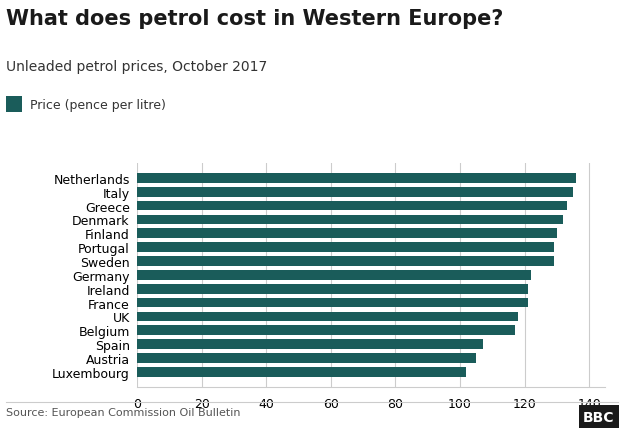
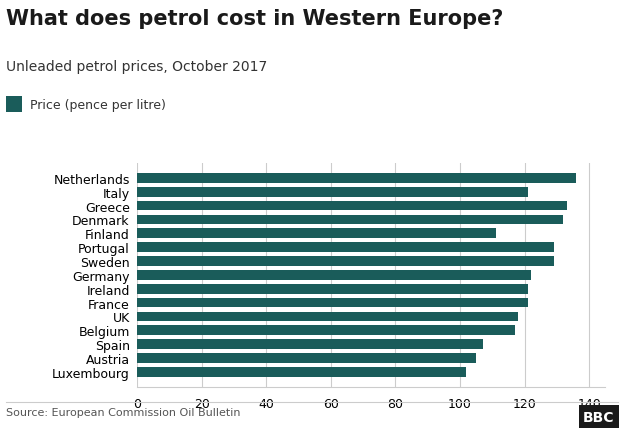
Italy: 135 -> 121
Finland: 130 -> 111
